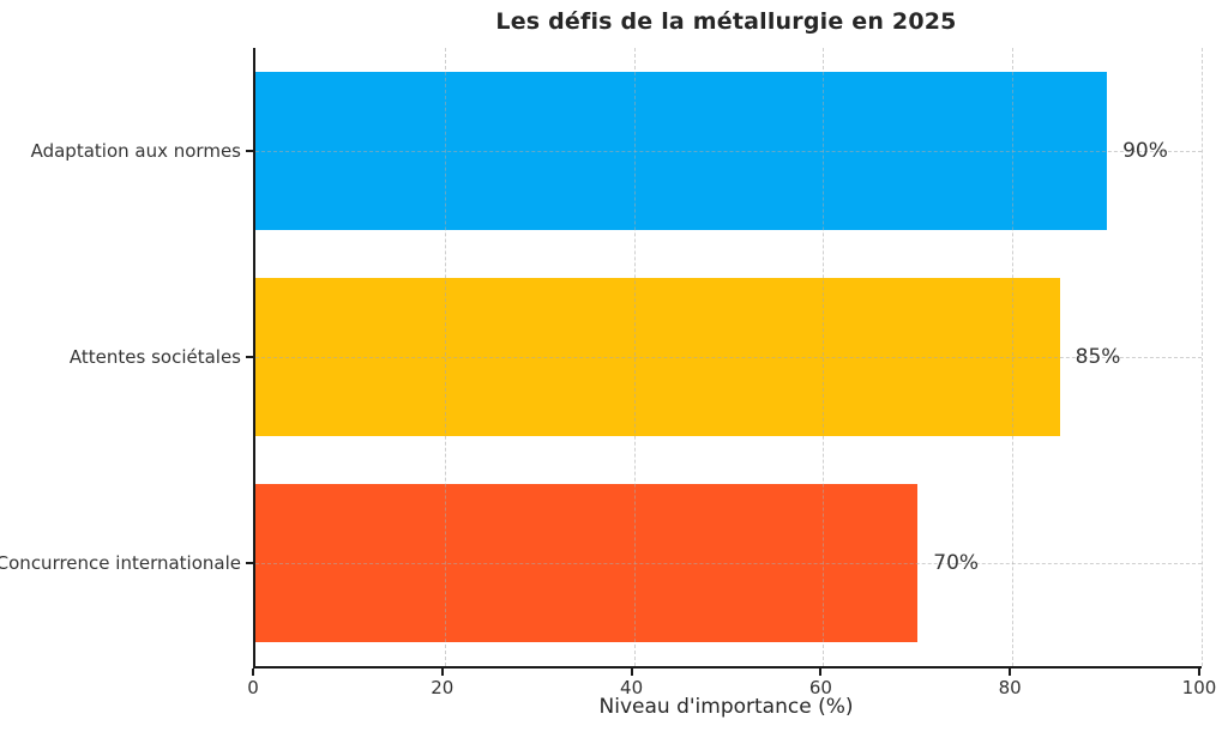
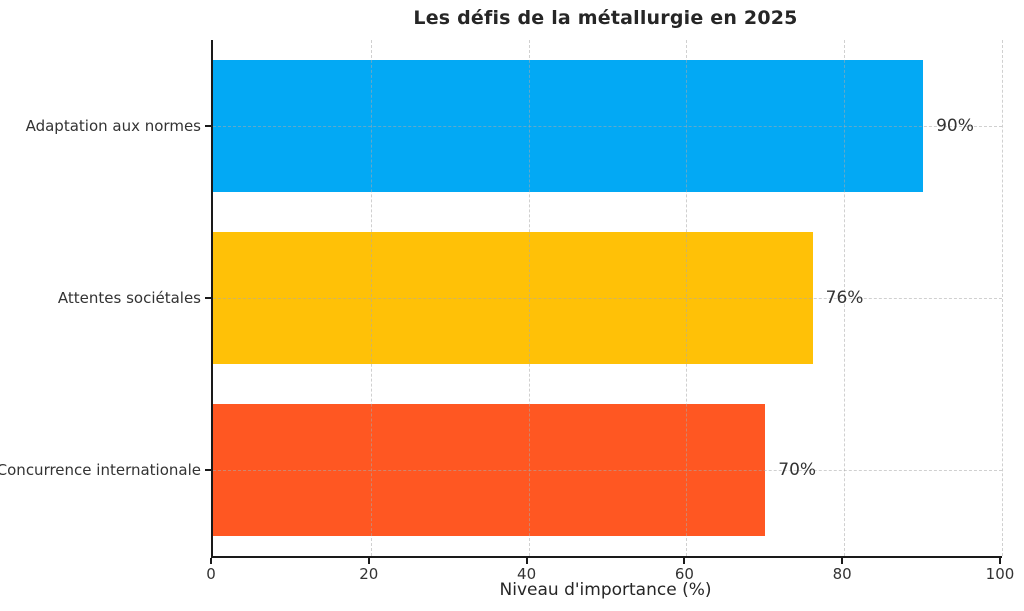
Attentes sociétales: 85% -> 76%
